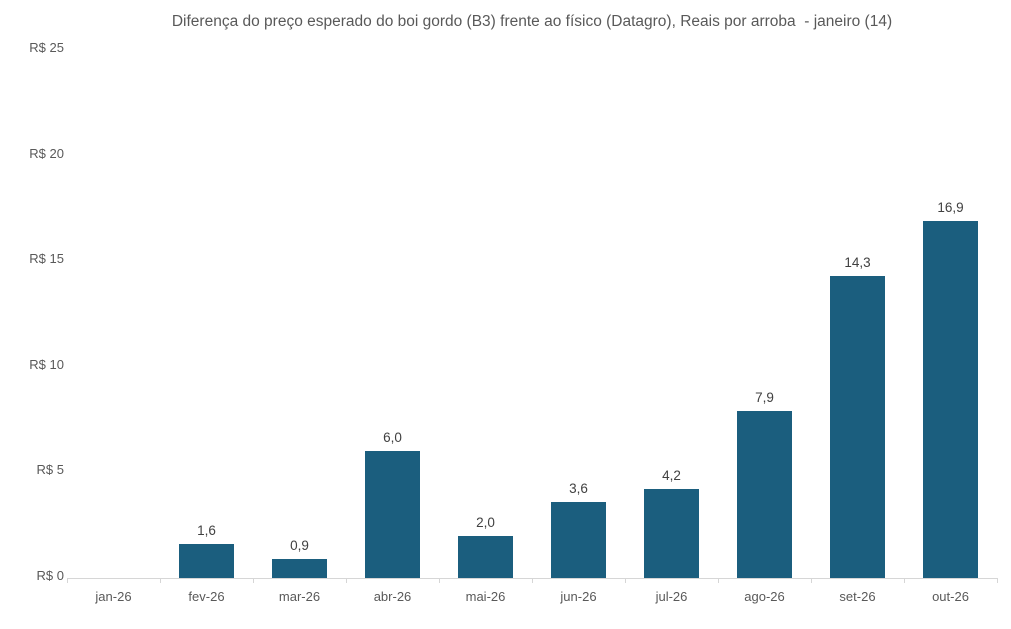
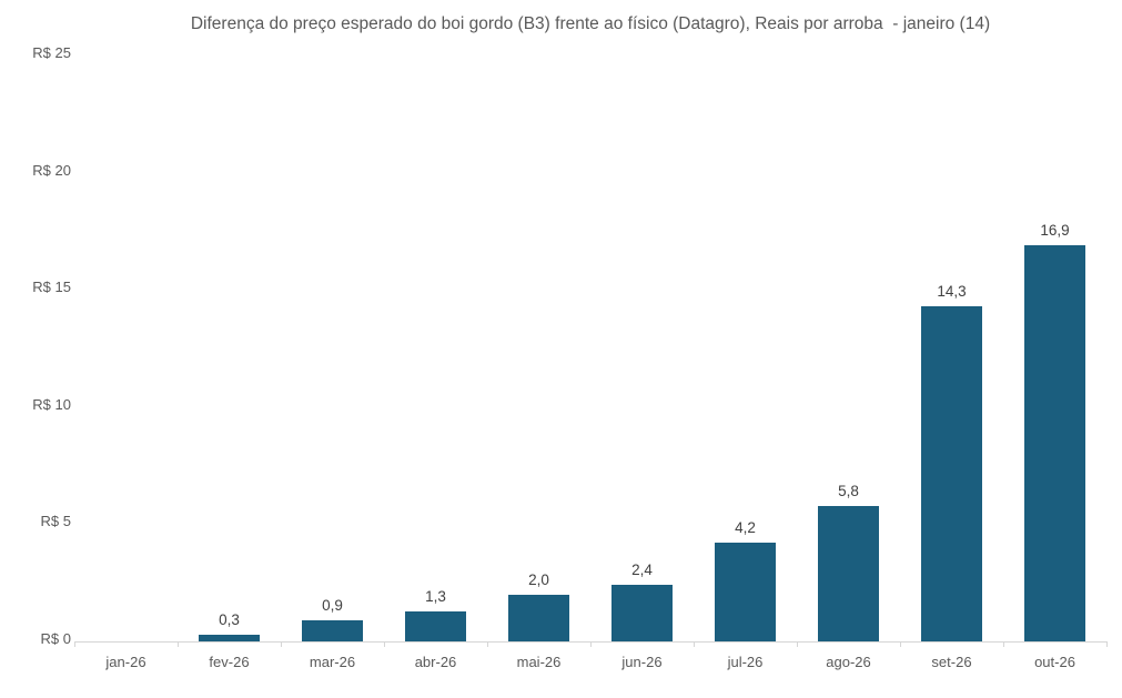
fev-26: 1,6 -> 0,3
abr-26: 6,0 -> 1,3
jun-26: 3,6 -> 2,4
ago-26: 7,9 -> 5,8
